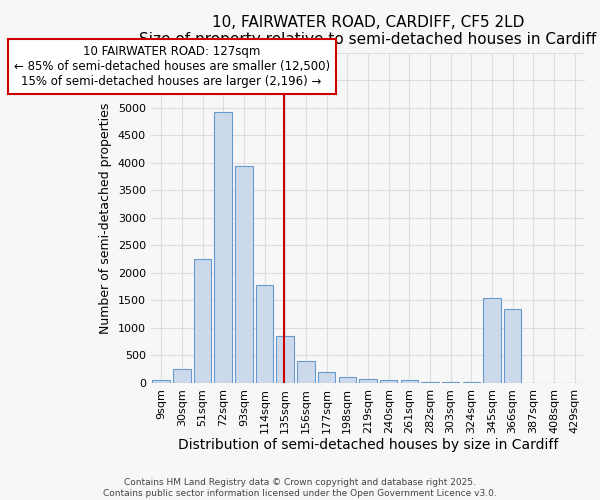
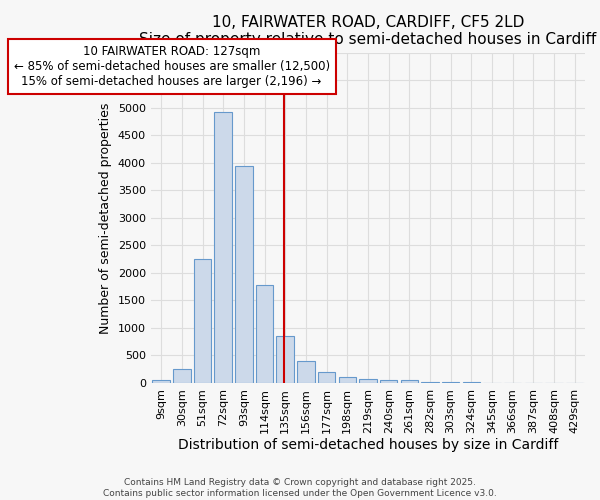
345sqm: 1540 -> 0
366sqm: 1340 -> 0
